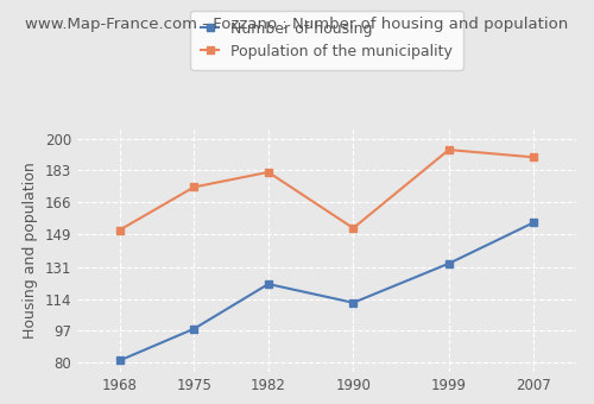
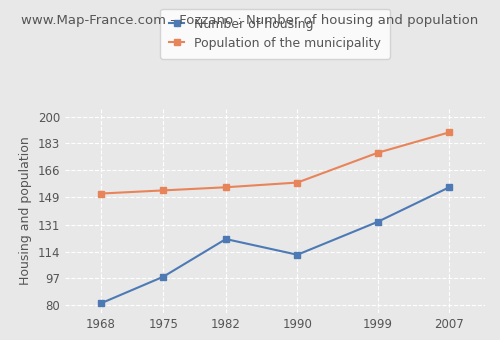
Population of the municipality/1975: 174 -> 153
Population of the municipality/1982: 182 -> 155
Population of the municipality/1990: 152 -> 158
Population of the municipality/1999: 194 -> 177
